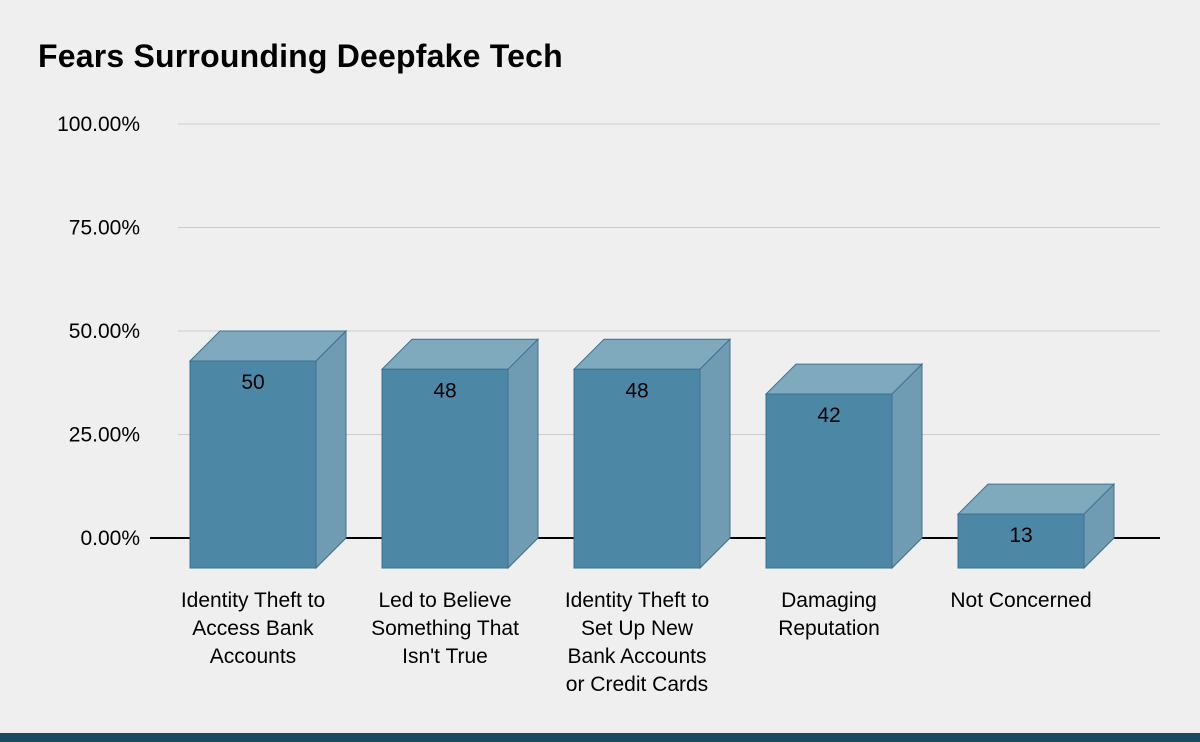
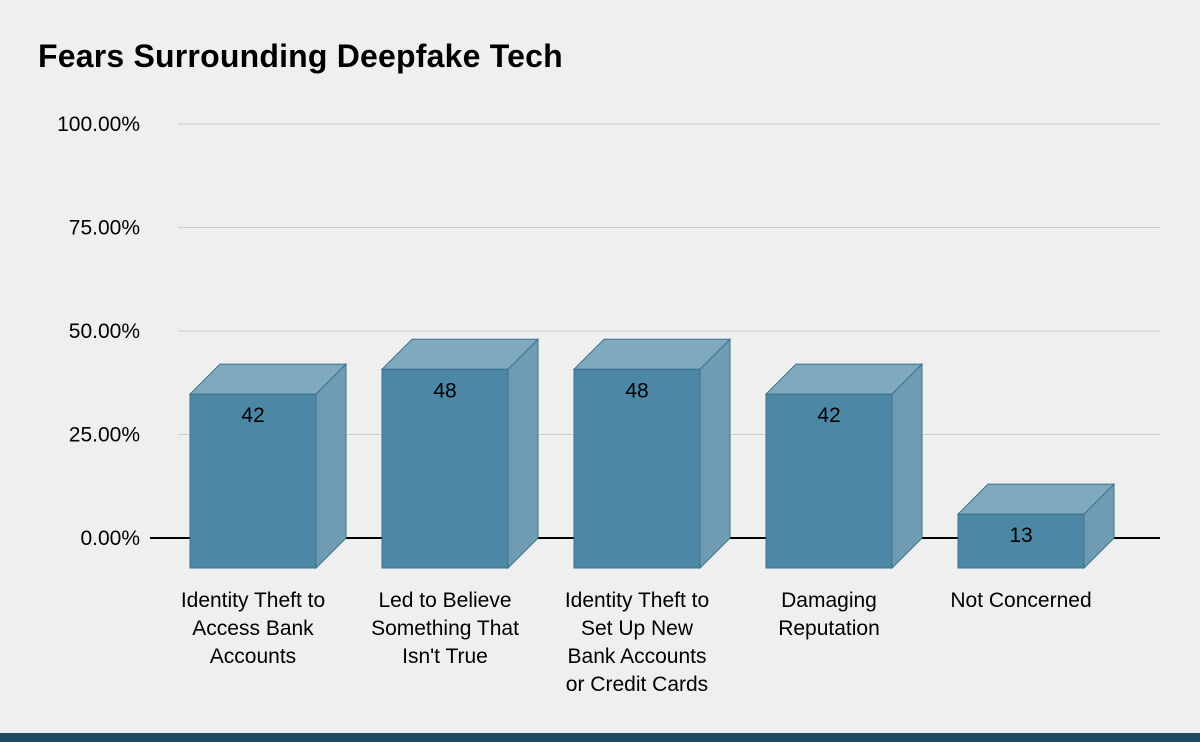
Identity Theft to Access Bank Accounts: 50 -> 42
